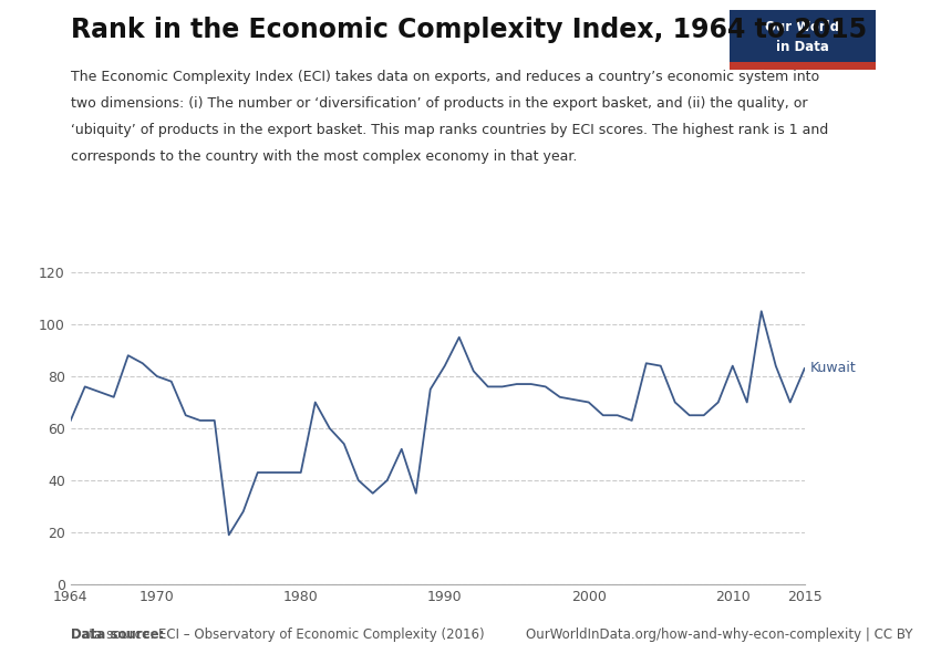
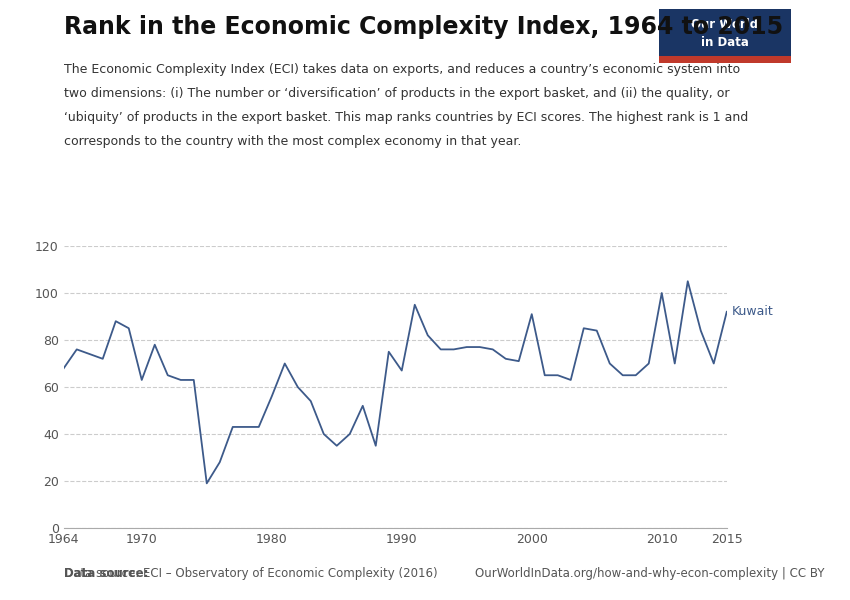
1964: 63 -> 68
1970: 80 -> 63
1980: 43 -> 56
1990: 84 -> 67
2000: 70 -> 91
2010: 84 -> 100
2015: 83 -> 92
